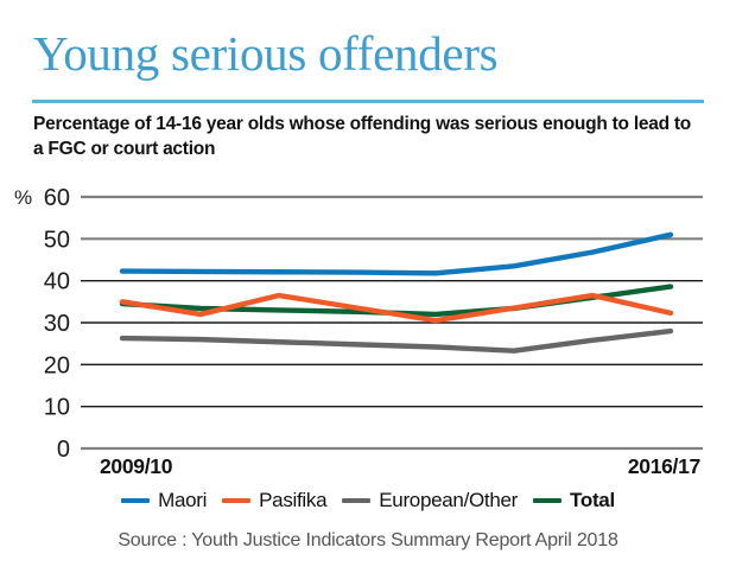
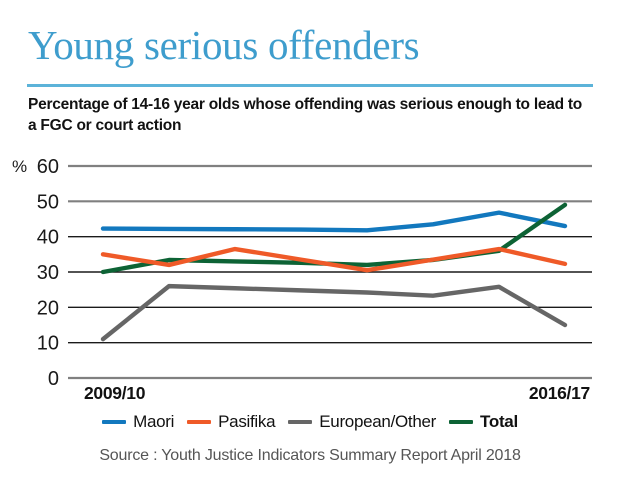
European/Other/2009/10: 26 -> 11
Total/2009/10: 34 -> 30
Maori/2016/17: 51 -> 43
European/Other/2016/17: 28 -> 15
Total/2016/17: 39 -> 49
